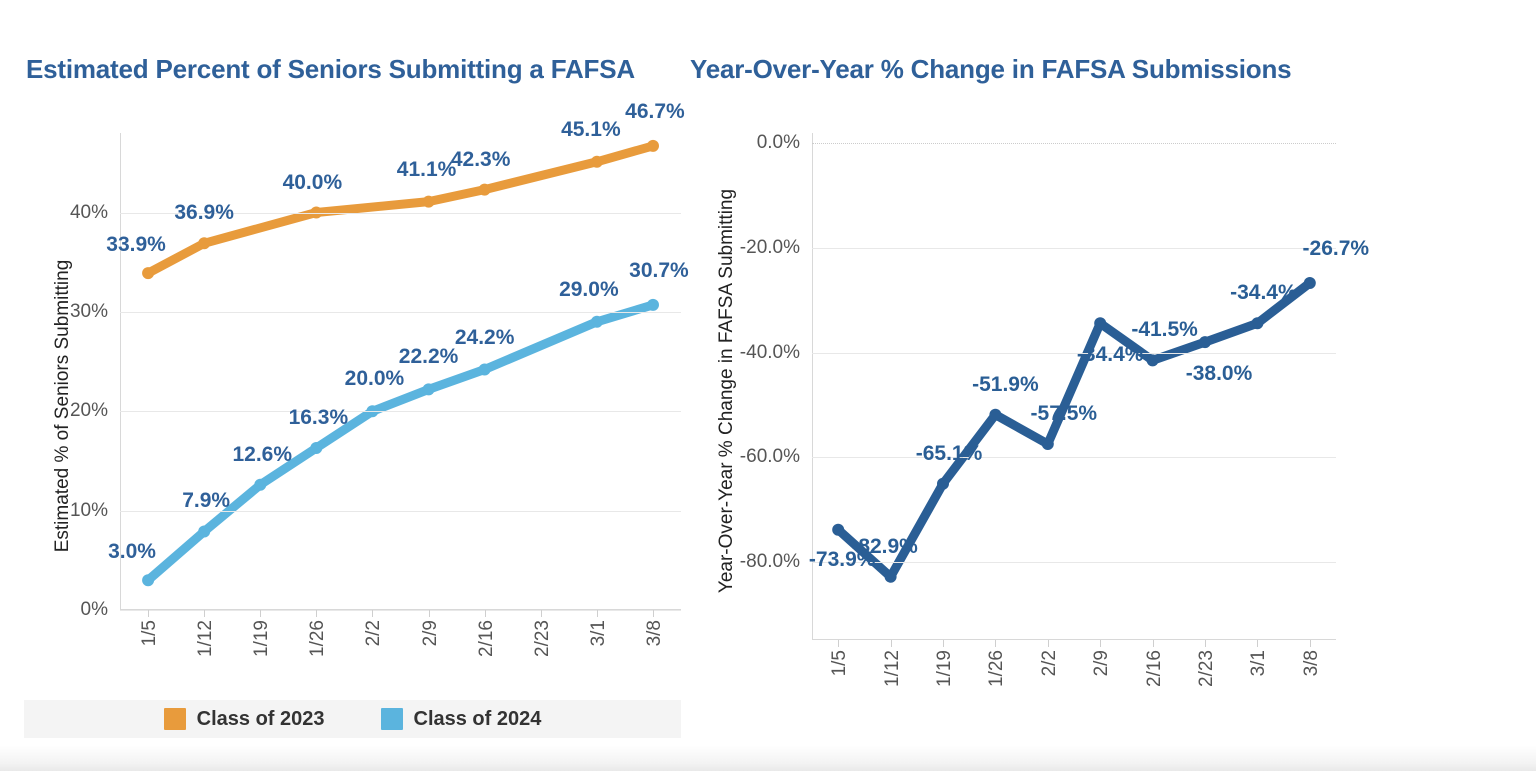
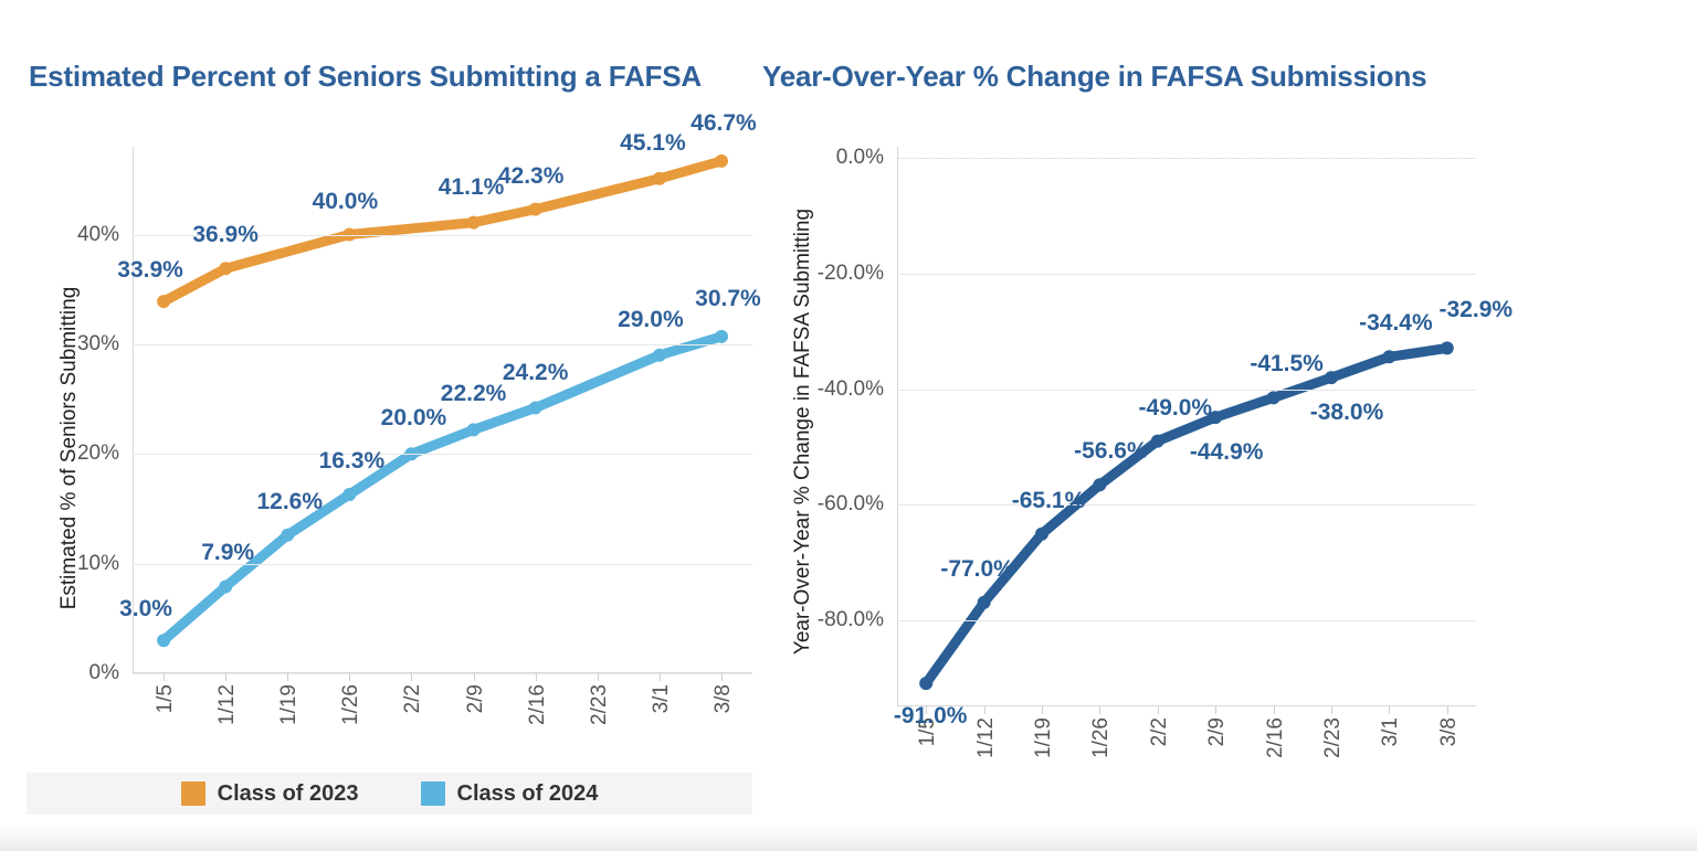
Year-Over-Year % Change in FAFSA Submissions/1/5: -73.9% -> -91.0%
Year-Over-Year % Change in FAFSA Submissions/1/12: -82.9% -> -77.0%
Year-Over-Year % Change in FAFSA Submissions/1/26: -51.9% -> -56.6%
Year-Over-Year % Change in FAFSA Submissions/2/2: -57.5% -> -49.0%
Year-Over-Year % Change in FAFSA Submissions/2/9: -34.4% -> -44.9%
Year-Over-Year % Change in FAFSA Submissions/3/8: -26.7% -> -32.9%
